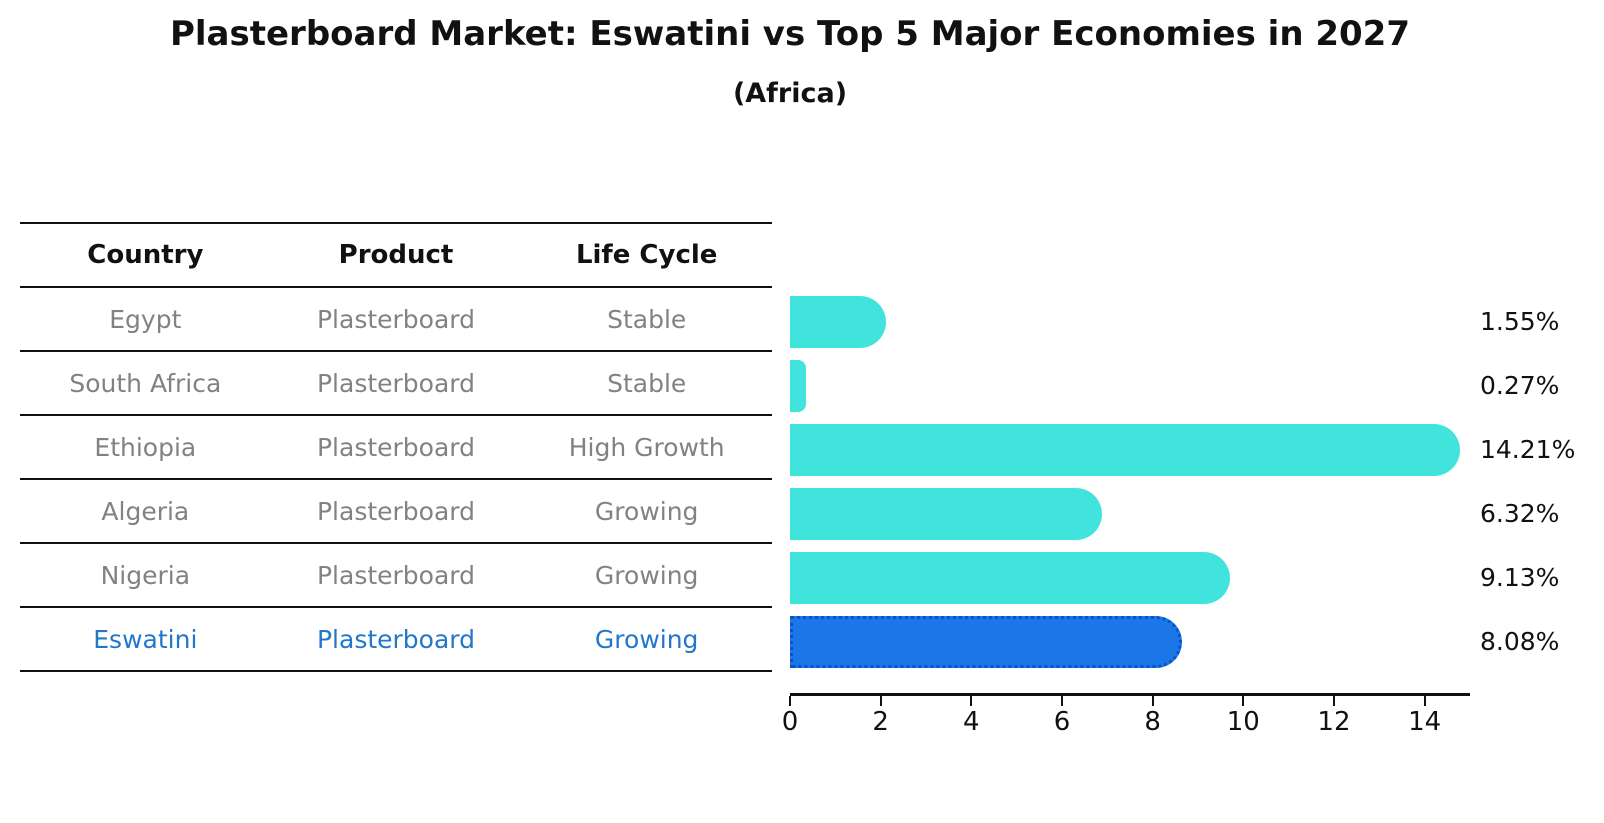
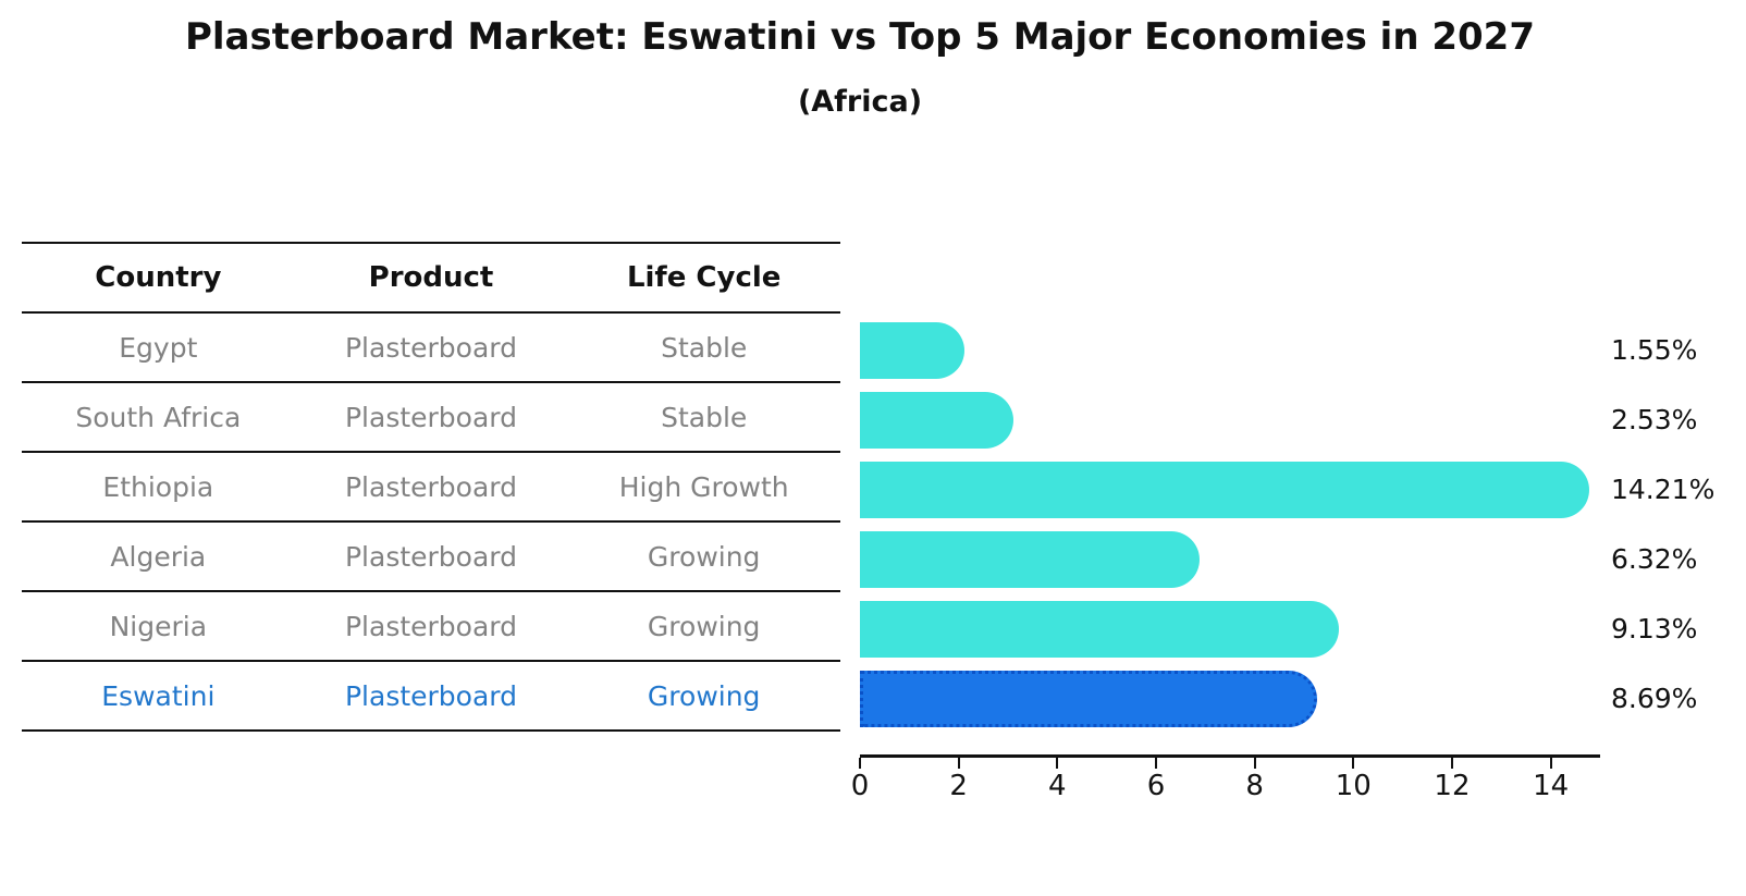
South Africa: 0.27% -> 2.53%
Eswatini: 8.08% -> 8.69%
